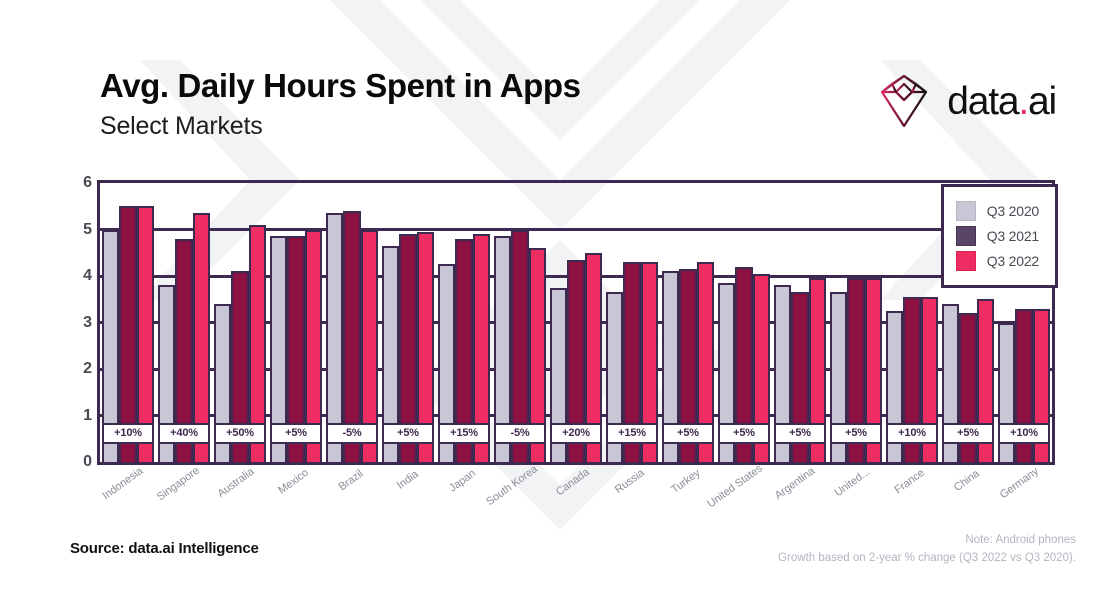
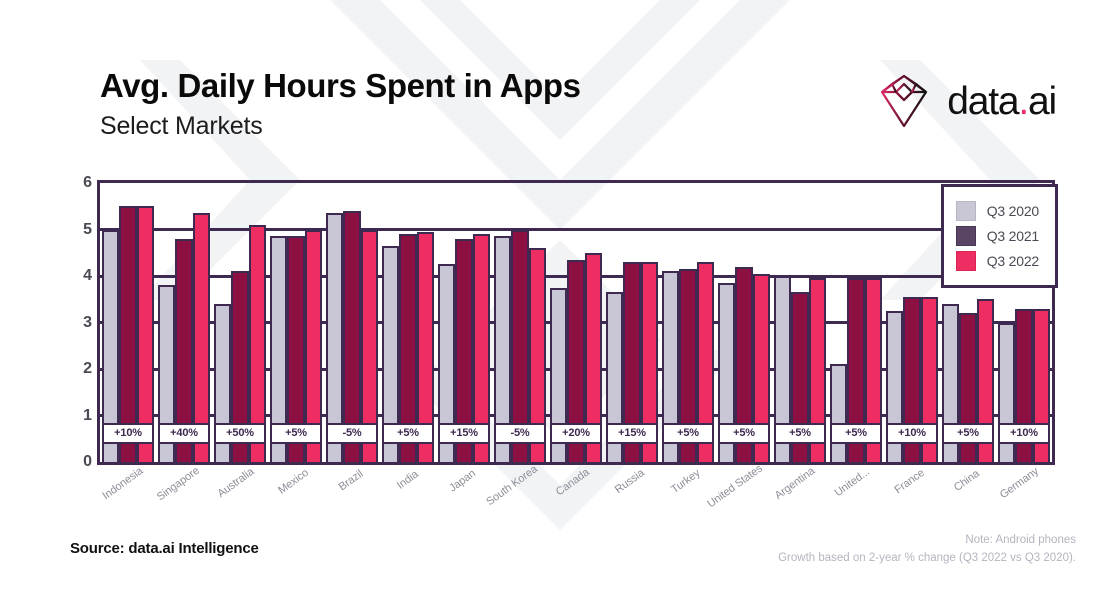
Q3 2020/Argentina: 3.8 -> 4.0
Q3 2020/United...: 3.6 -> 2.1
